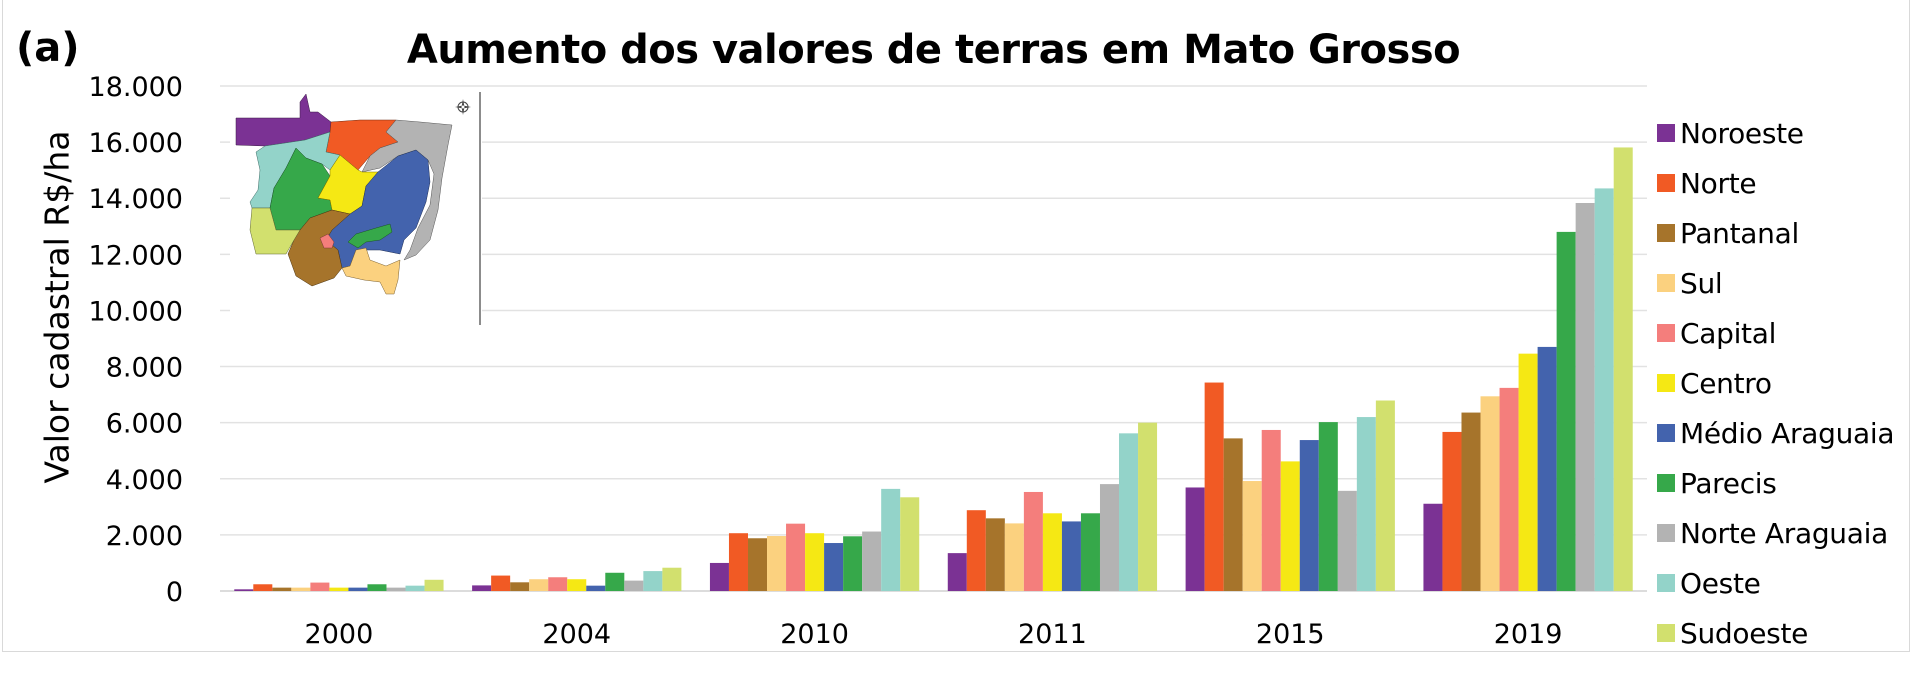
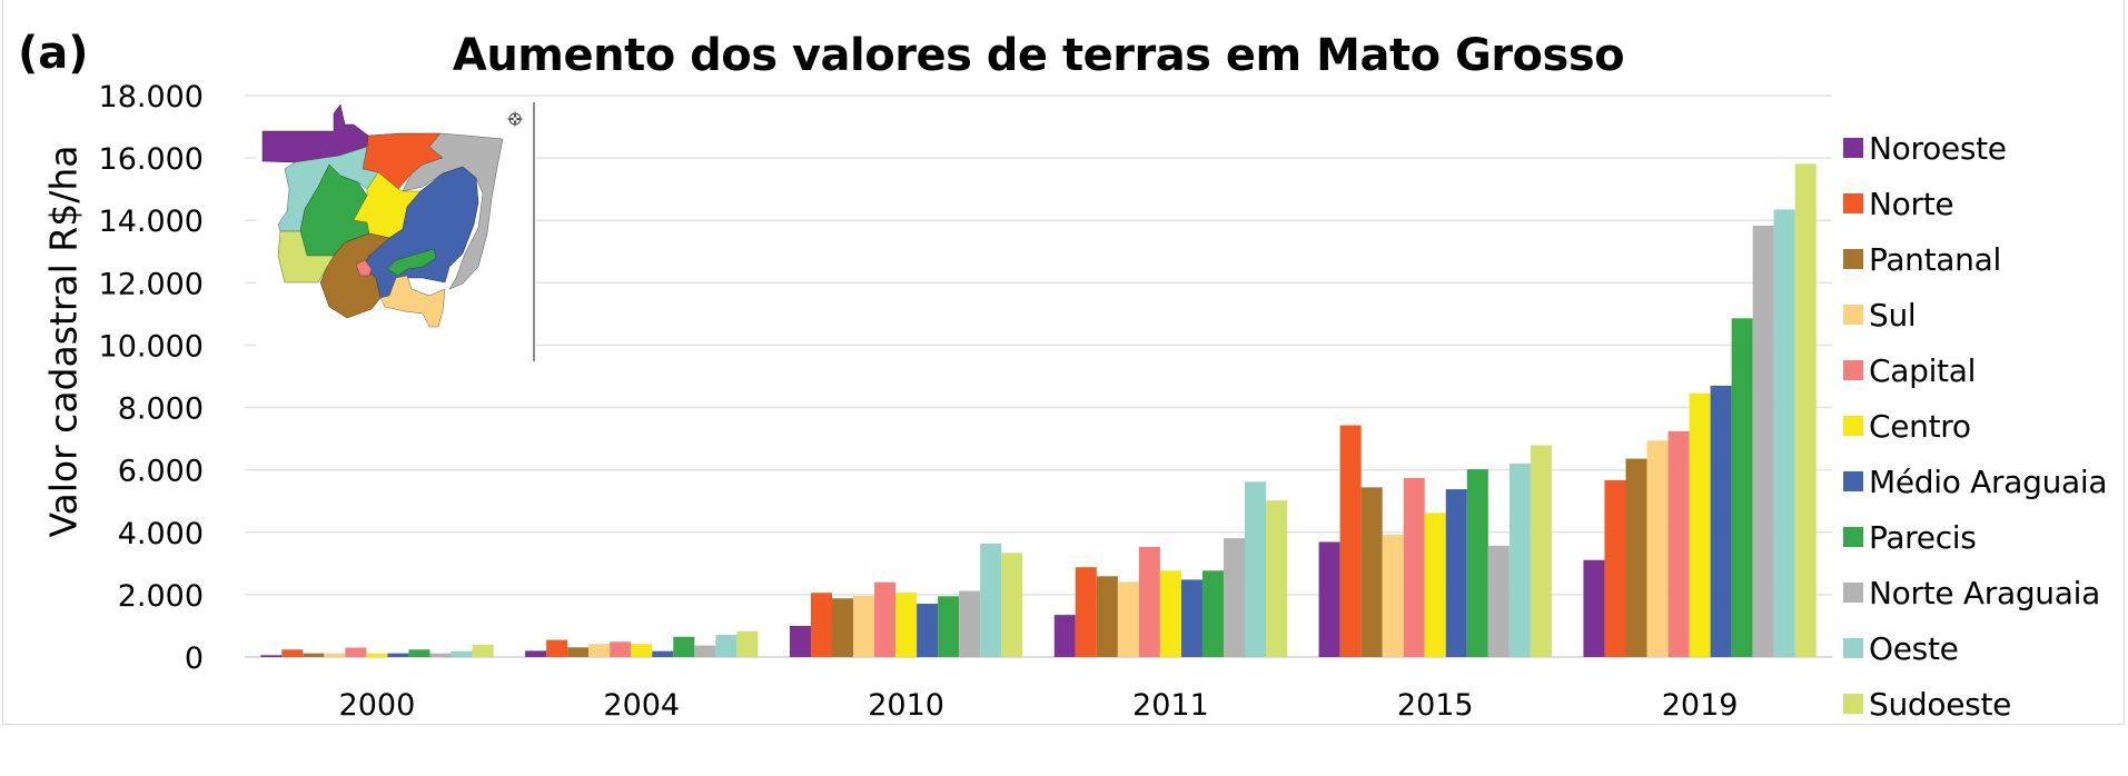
Sudoeste/2011: 6000 -> 5000
Parecis/2019: 12800 -> 10900
